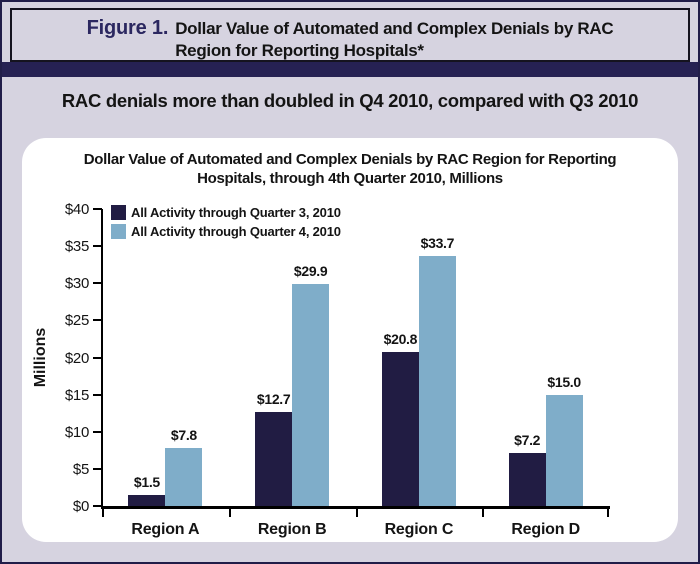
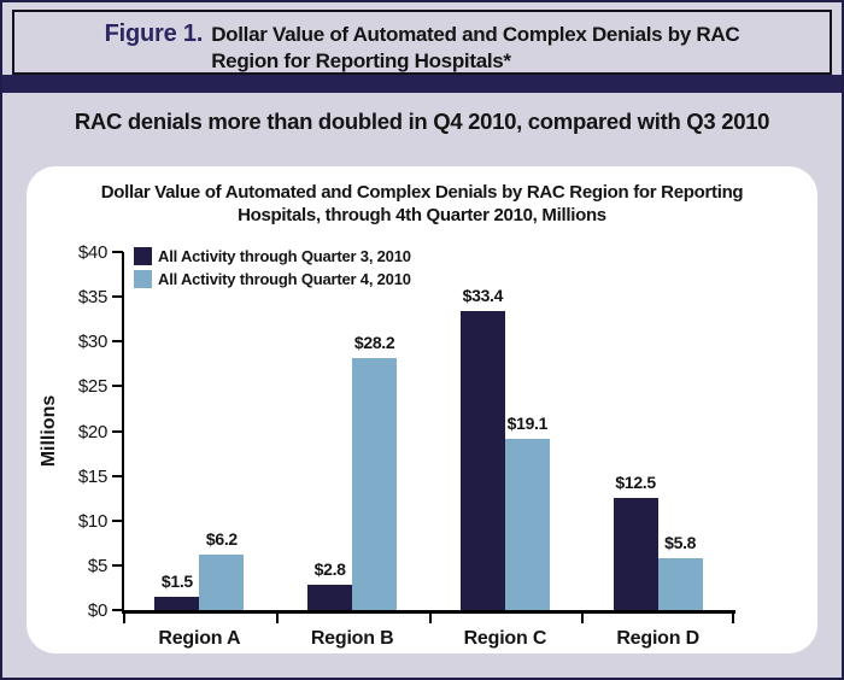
All Activity through Quarter 4, 2010/Region A: $7.8 -> $6.2
All Activity through Quarter 3, 2010/Region B: $12.7 -> $2.8
All Activity through Quarter 4, 2010/Region B: $29.9 -> $28.2
All Activity through Quarter 3, 2010/Region C: $20.8 -> $33.4
All Activity through Quarter 4, 2010/Region C: $33.7 -> $19.1
All Activity through Quarter 3, 2010/Region D: $7.2 -> $12.5
All Activity through Quarter 4, 2010/Region D: $15.0 -> $5.8
